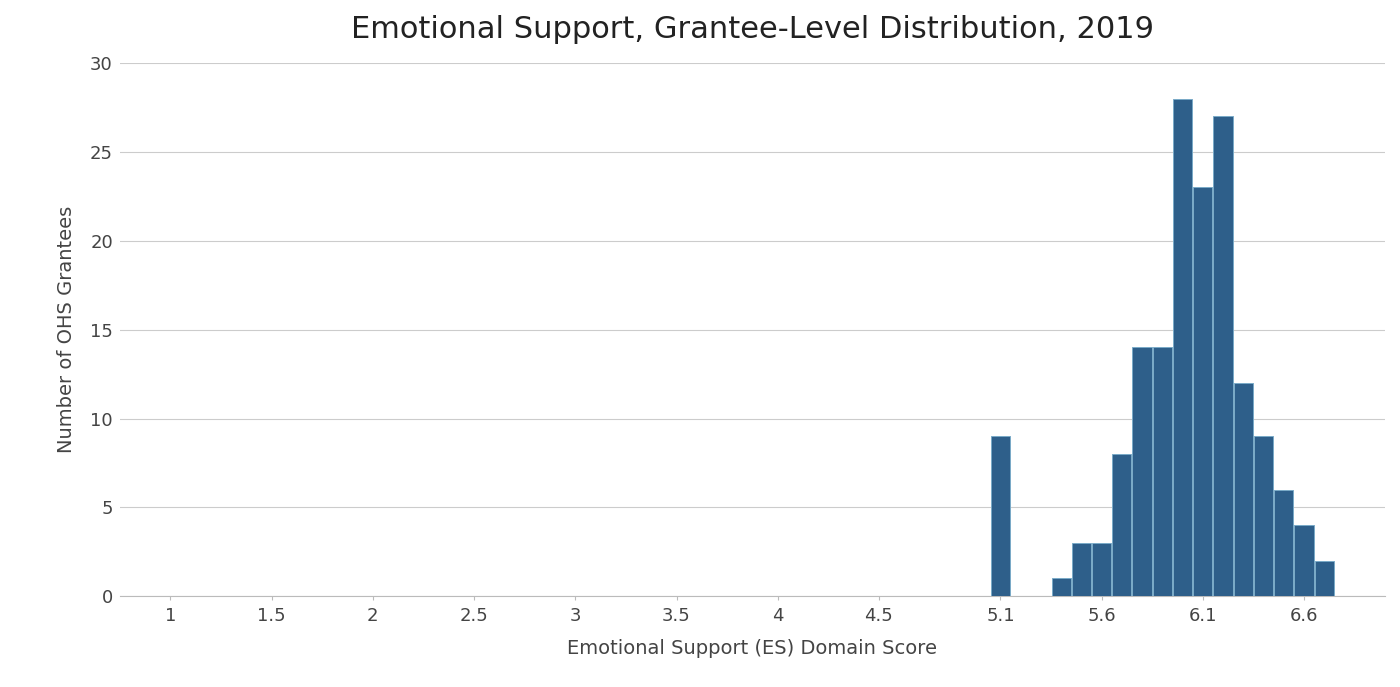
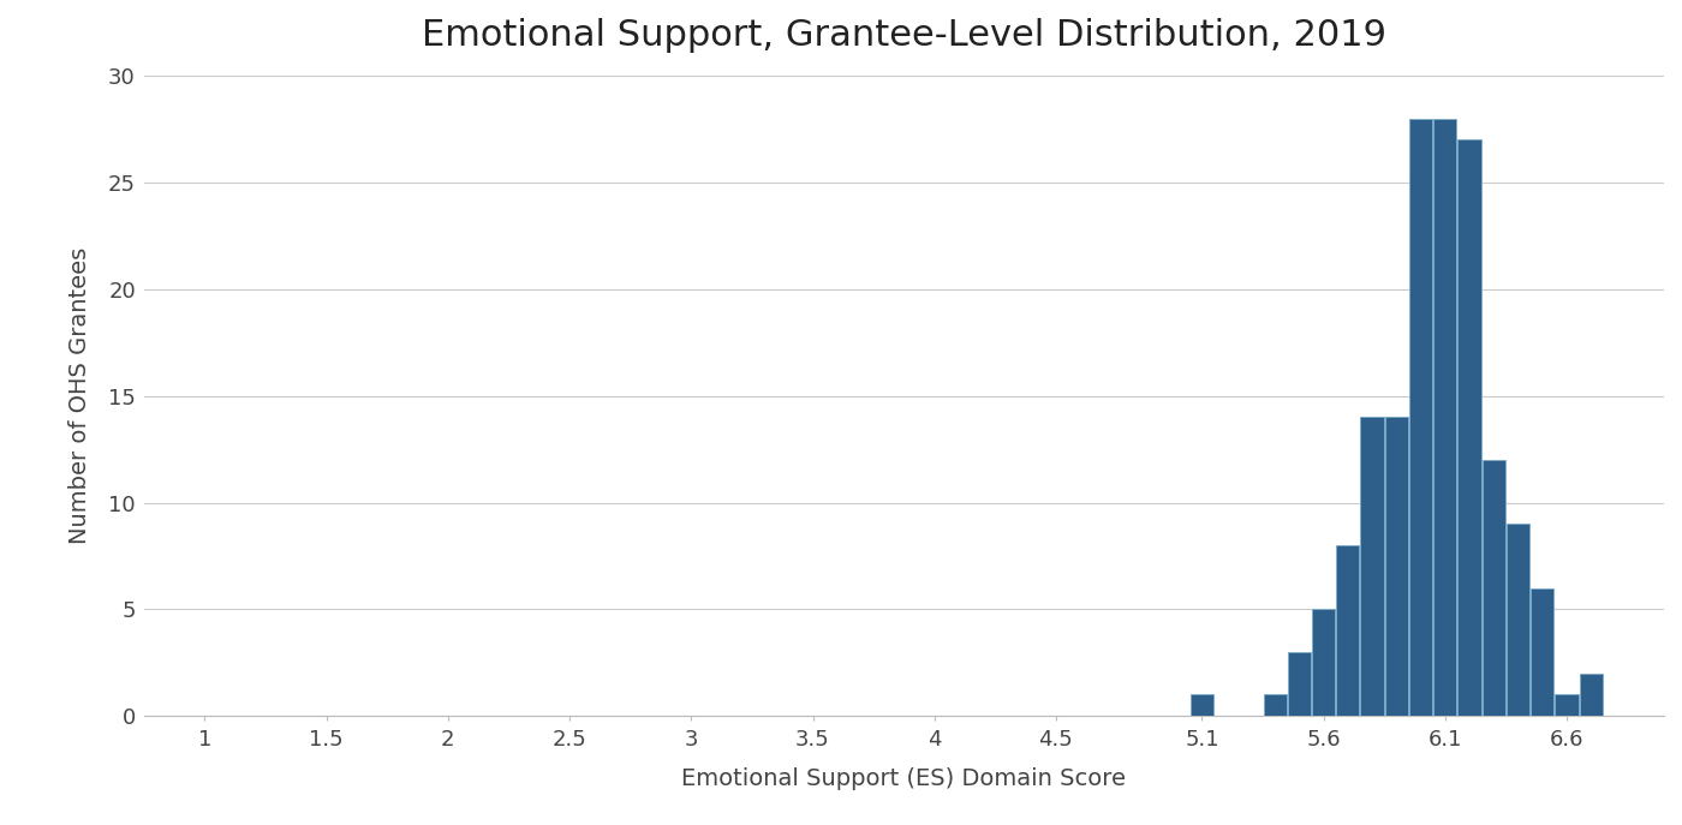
5.1: 9 -> 1
5.6: 3 -> 5
6.1: 23 -> 28
6.6: 4 -> 1
